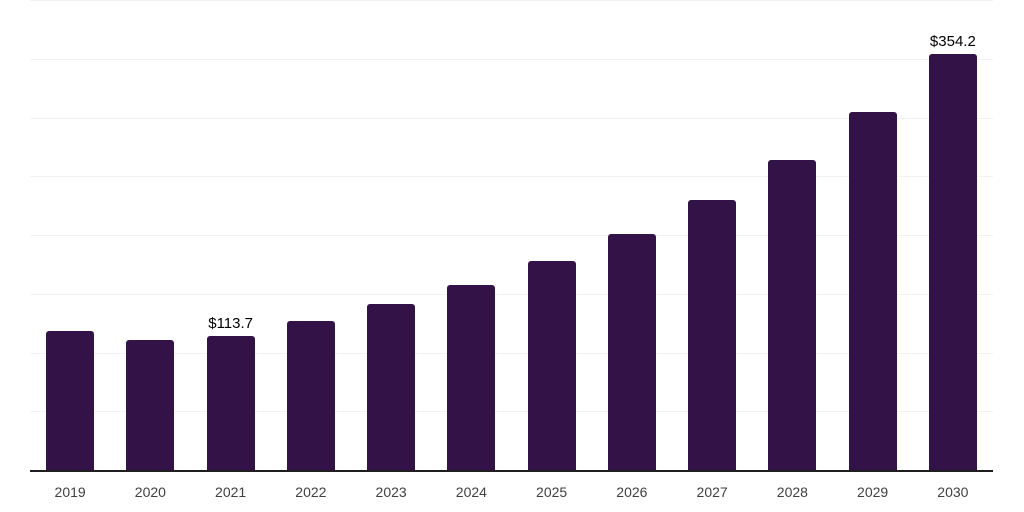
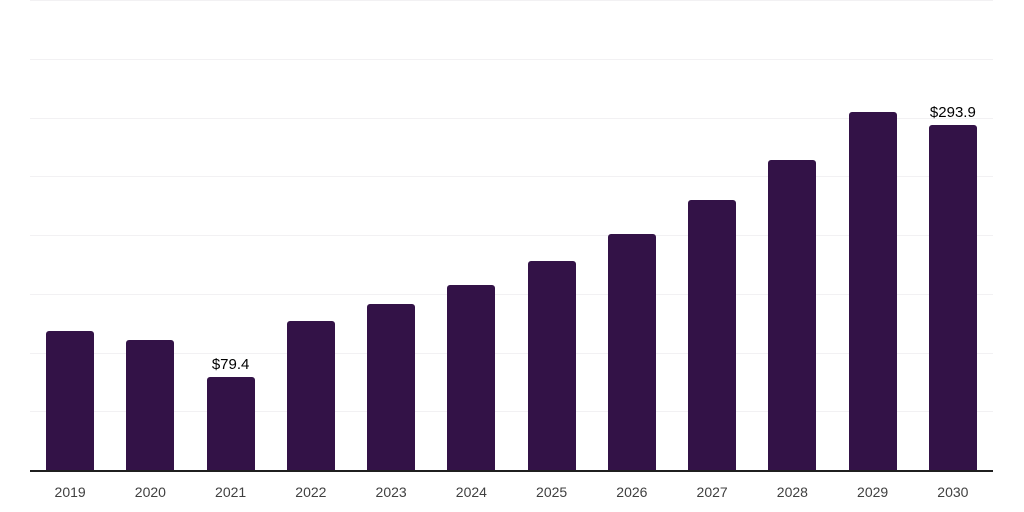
2021: $113.7 -> $79.4
2030: $354.2 -> $293.9
